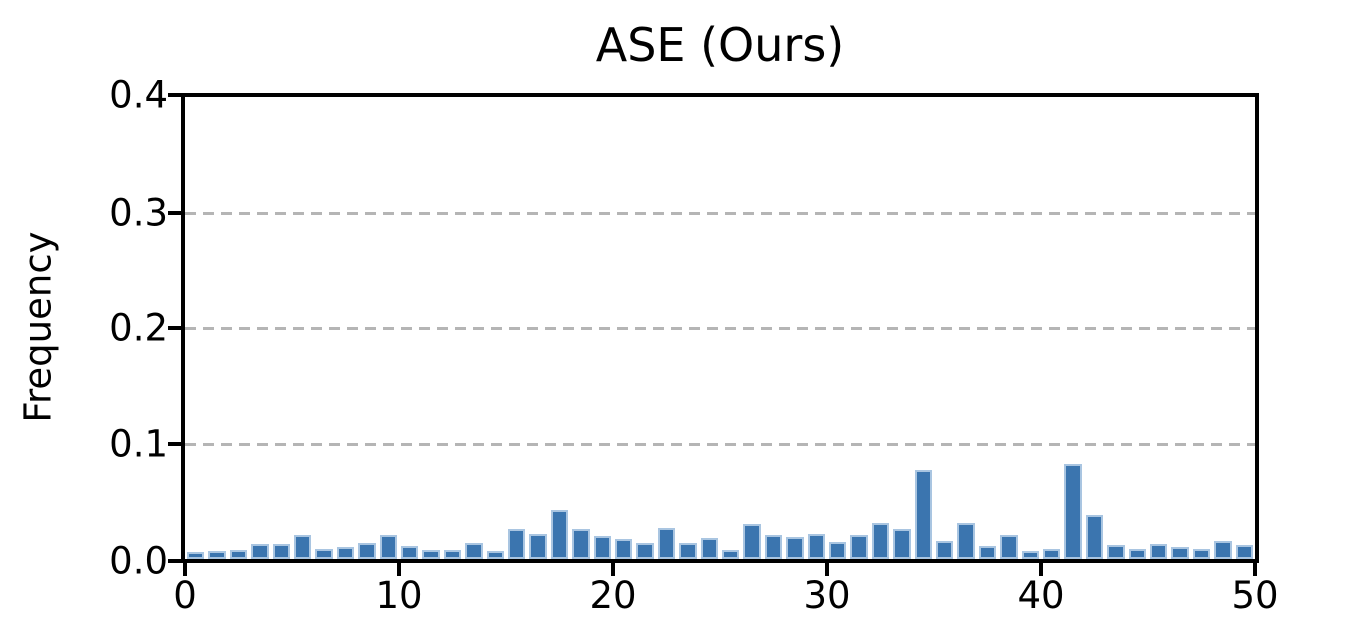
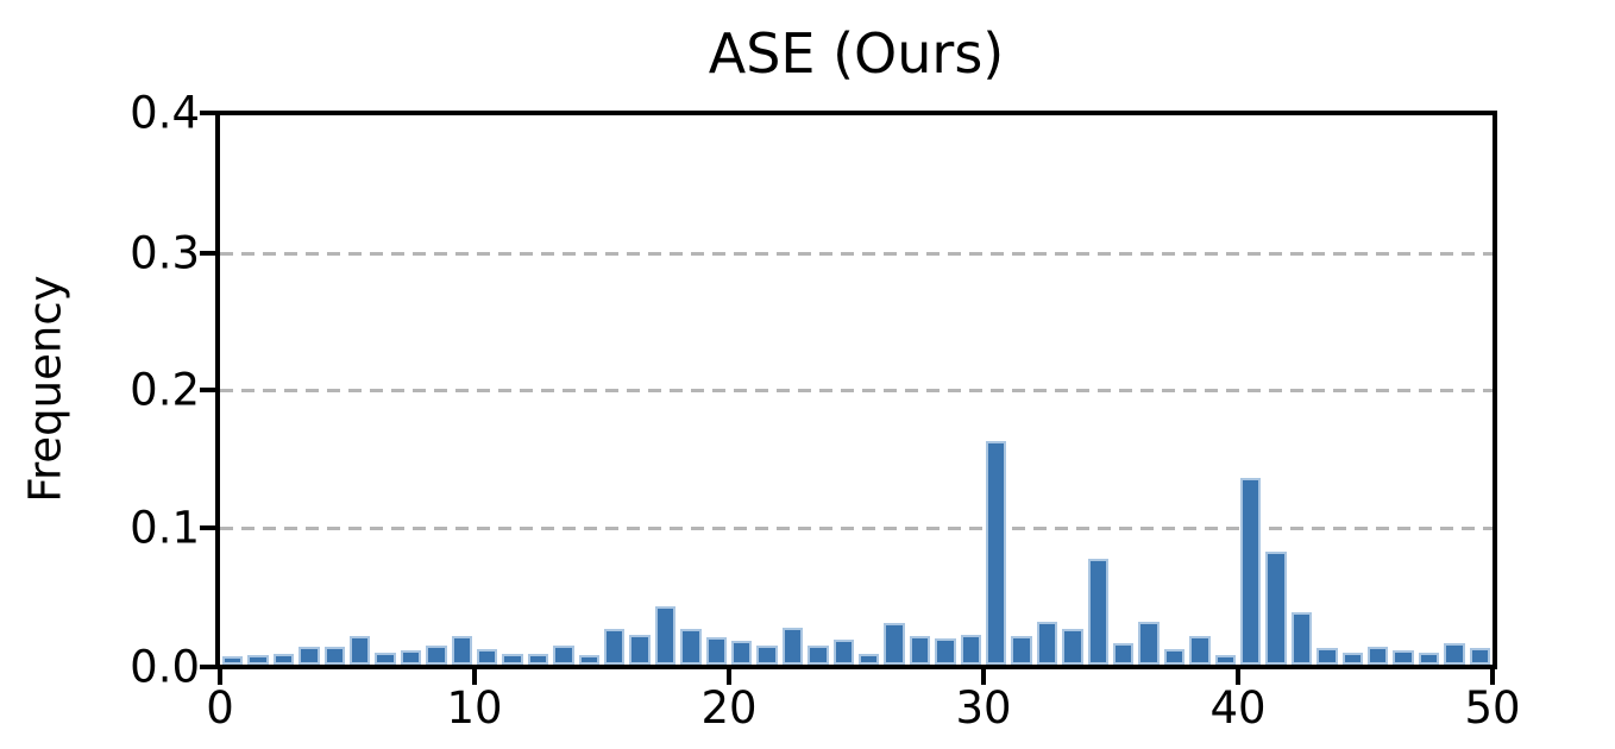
30: 0.015 -> 0.163
40: 0.009 -> 0.136
